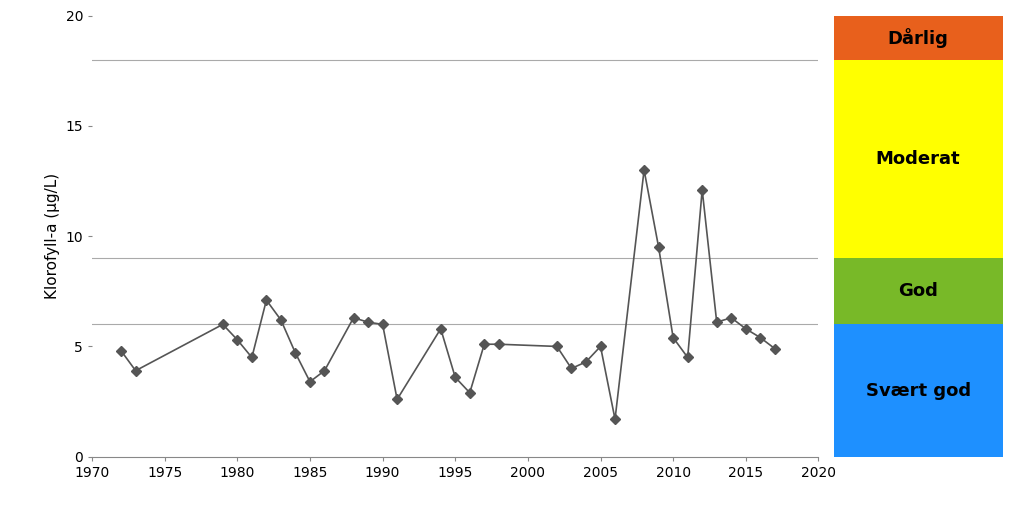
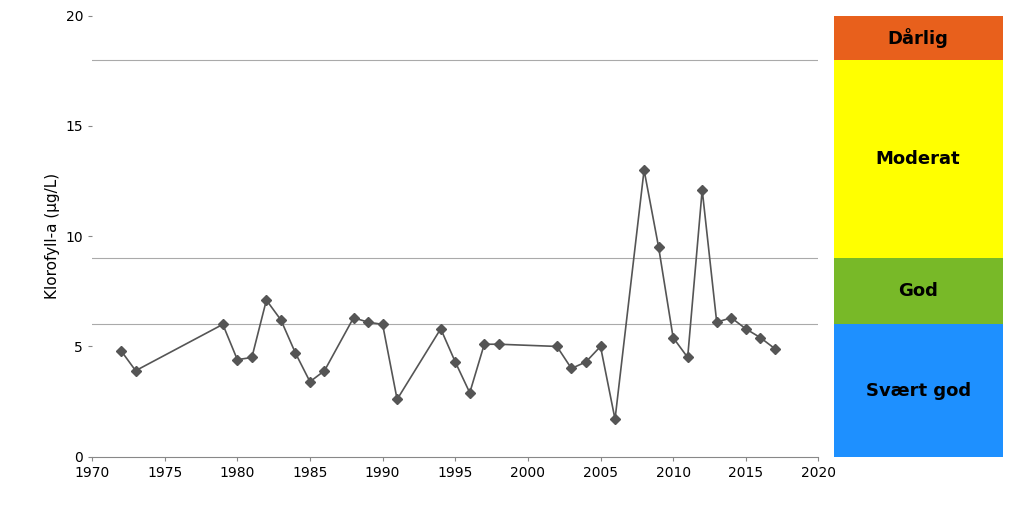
1980: 5.3 -> 4.4
1995: 3.6 -> 4.3
